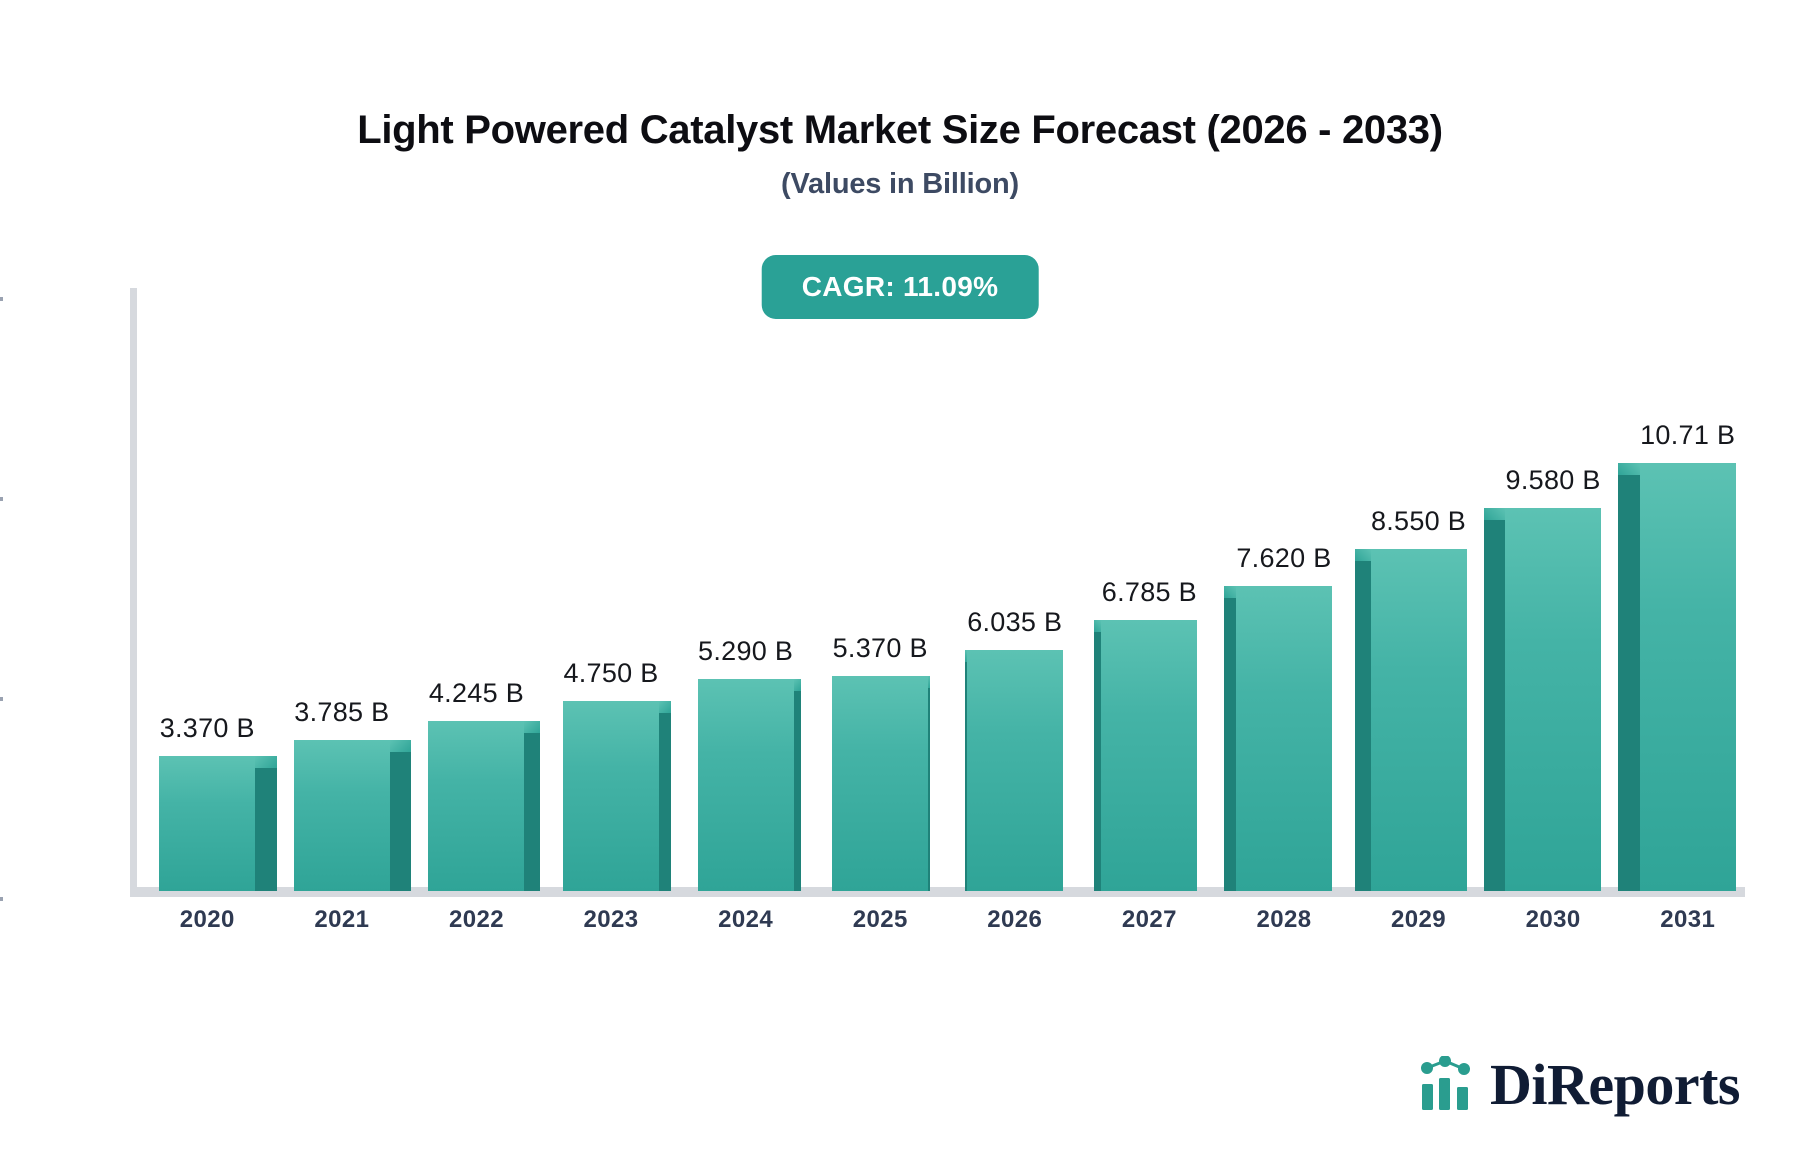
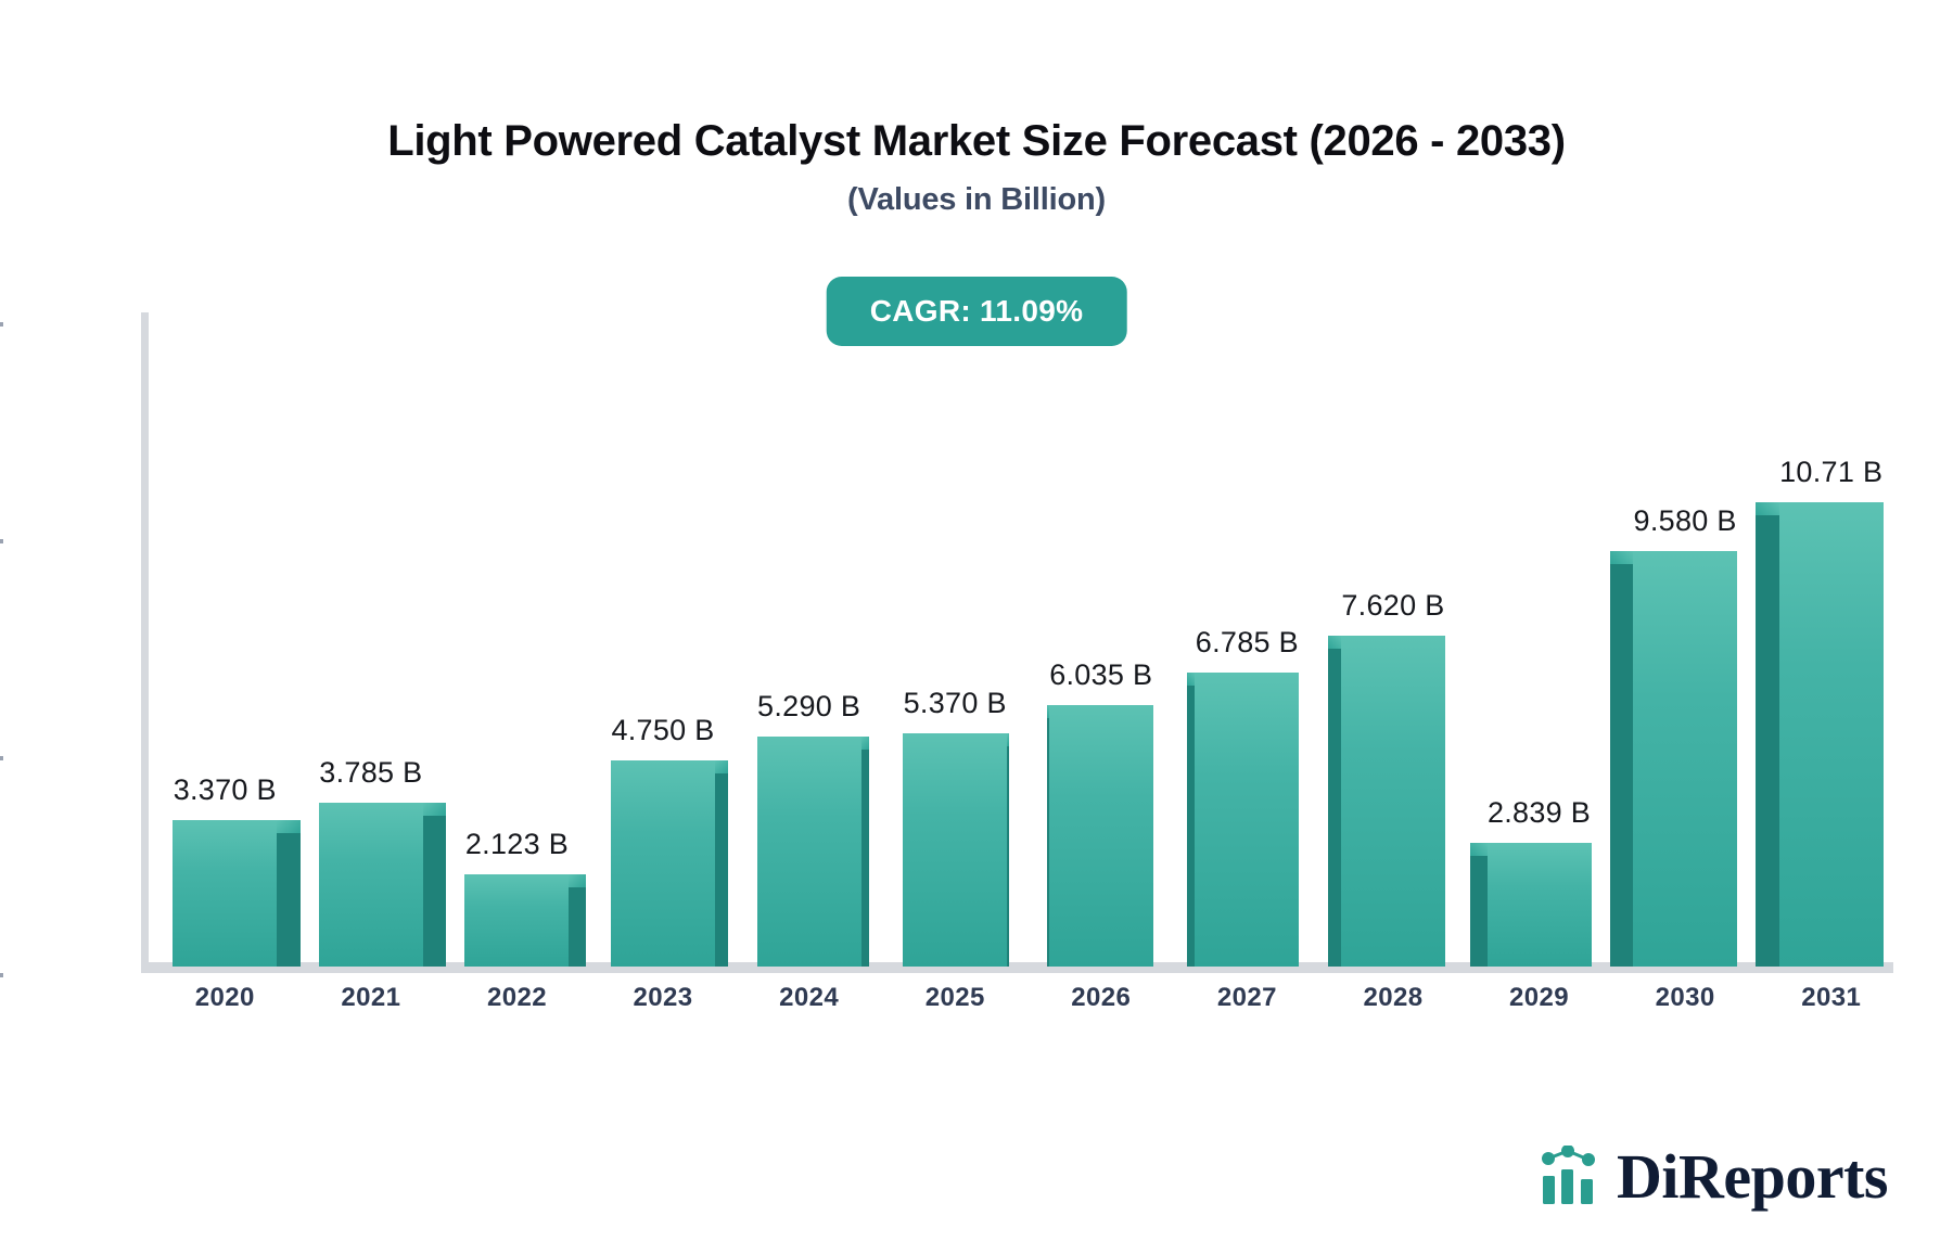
2022: 4.245 -> 2.123
2029: 8.550 -> 2.839
